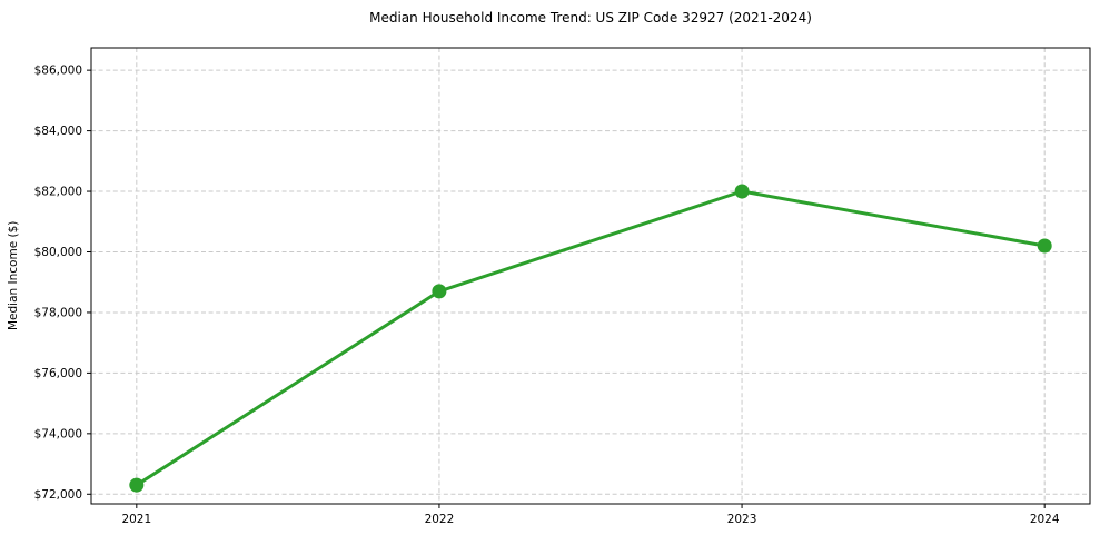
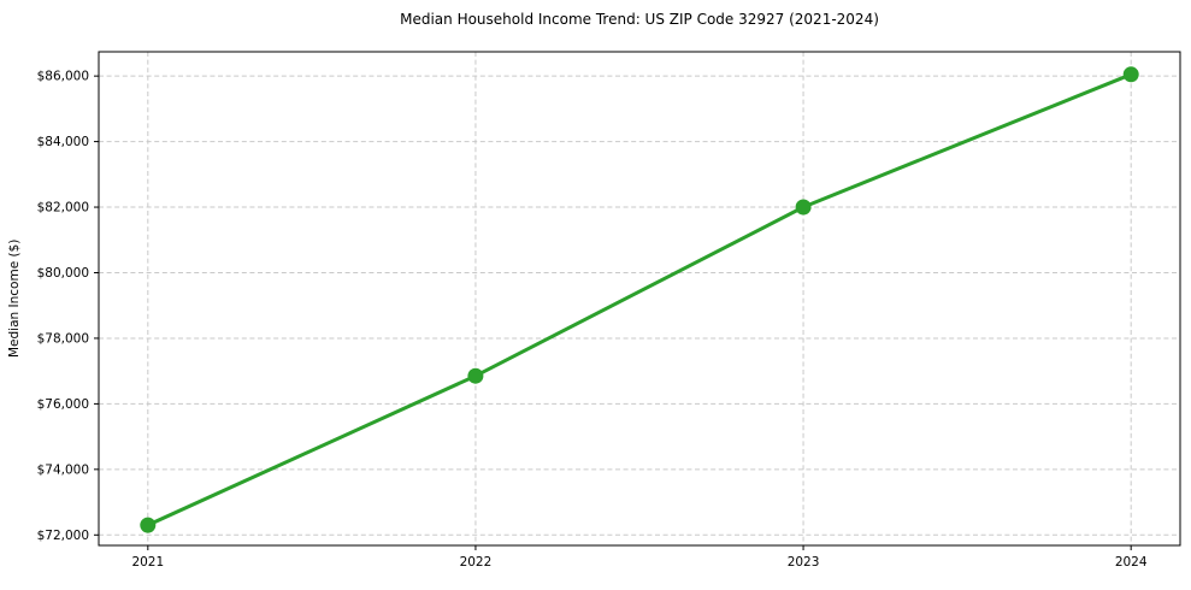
2022: $78700 -> $76800
2024: $80200 -> $86000
